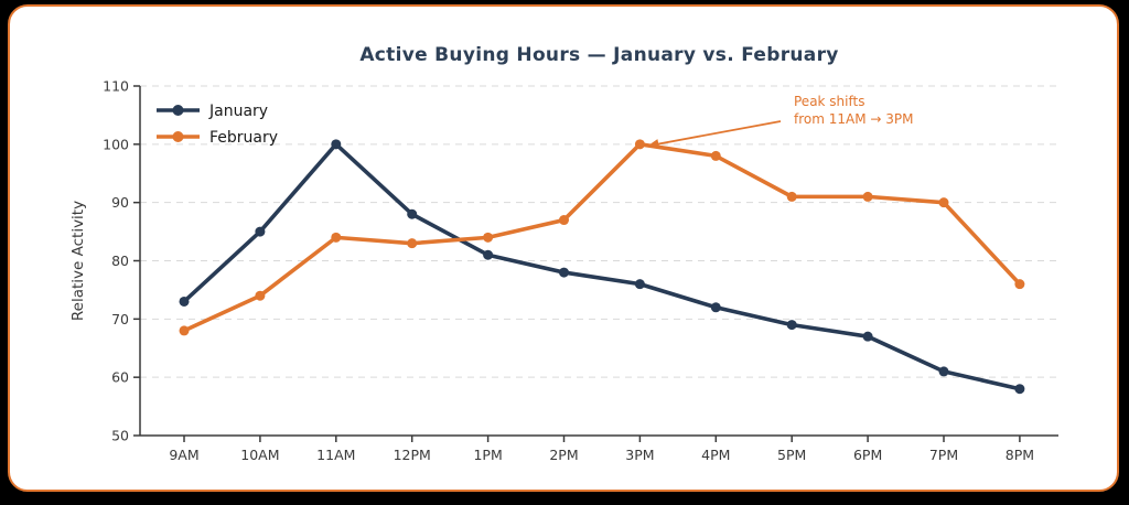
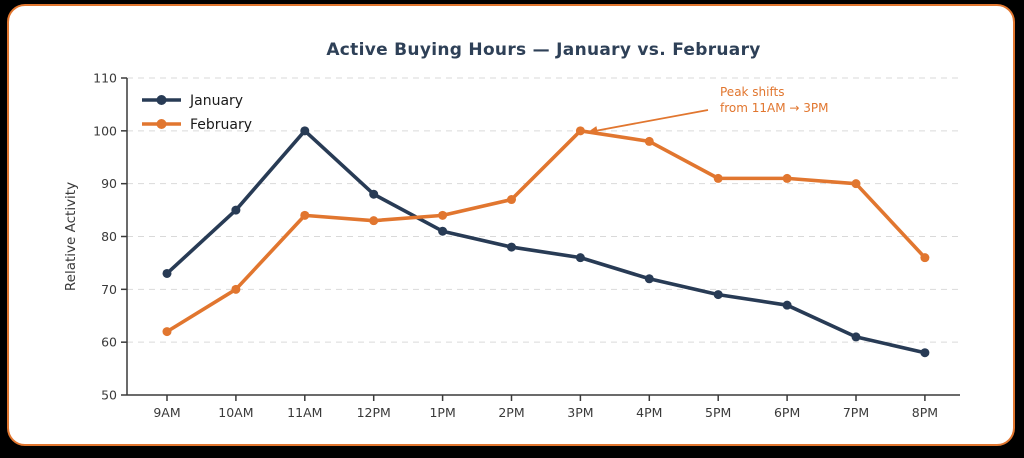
February/9AM: 68 -> 62
February/10AM: 74 -> 70
